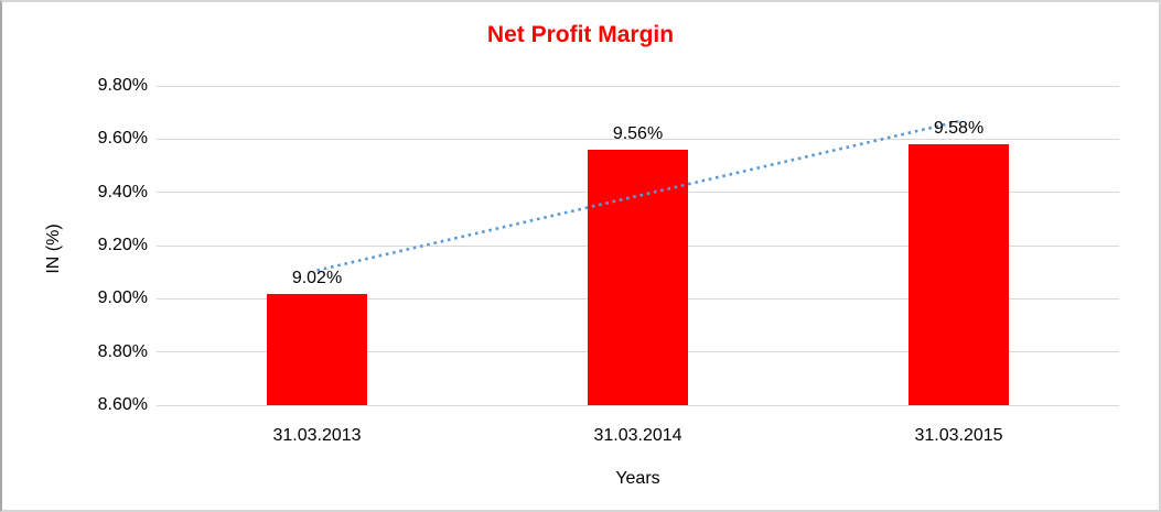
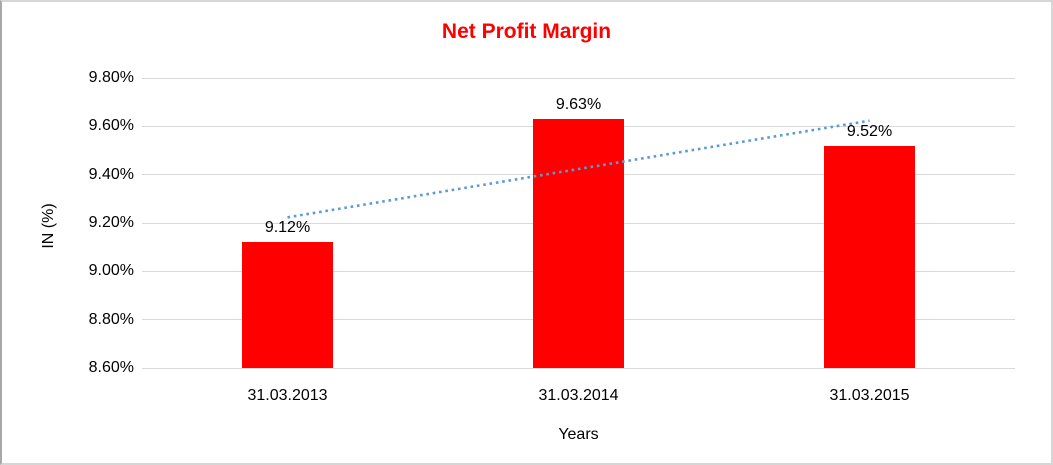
31.03.2013: 9.02% -> 9.12%
31.03.2014: 9.56% -> 9.63%
31.03.2015: 9.58% -> 9.52%
